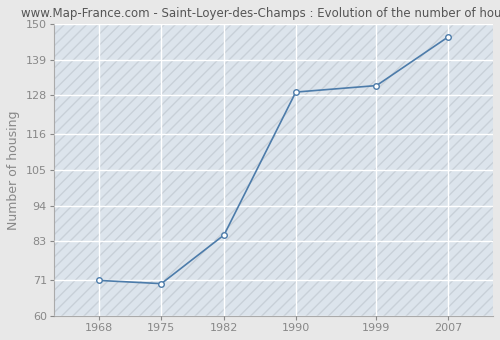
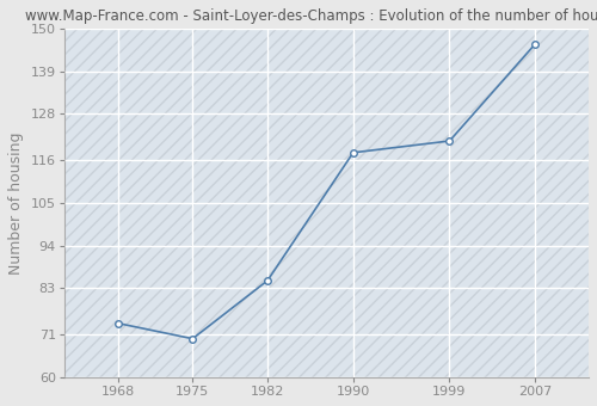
1968: 71 -> 74
1990: 129 -> 118
1999: 131 -> 121
